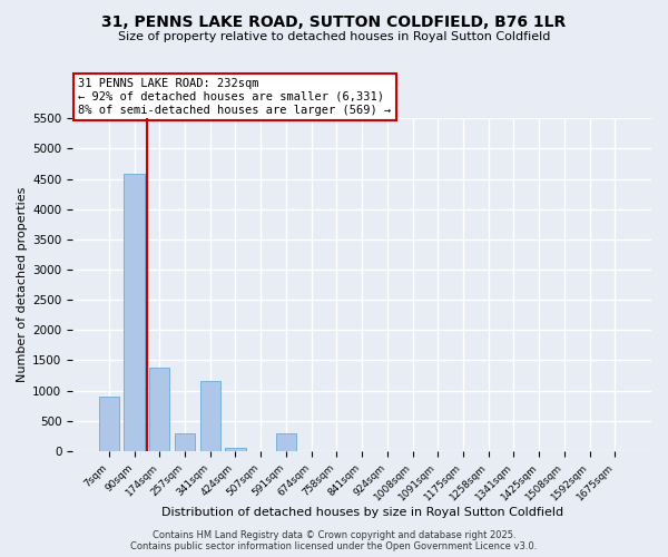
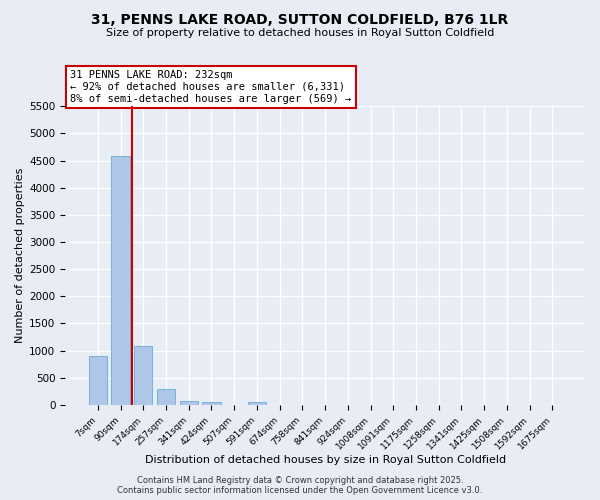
174sqm: 1380 -> 1090
341sqm: 1160 -> 70
591sqm: 300 -> 50
